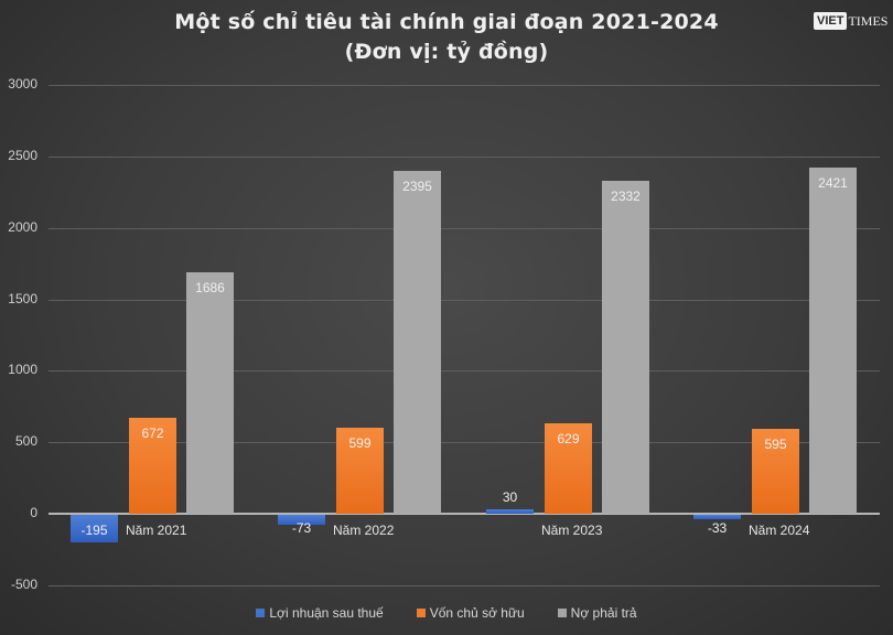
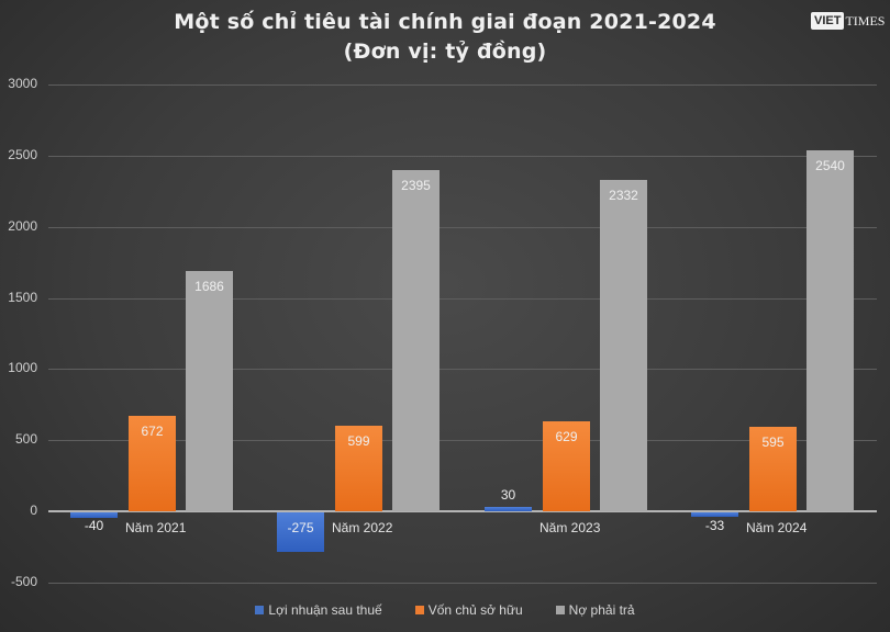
Lợi nhuận sau thuế/Năm 2021: -195 -> -40
Lợi nhuận sau thuế/Năm 2022: -73 -> -275
Nợ phải trả/Năm 2024: 2421 -> 2540
